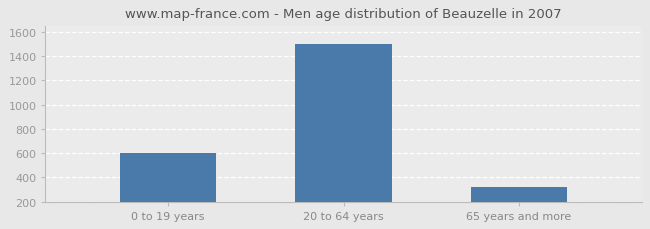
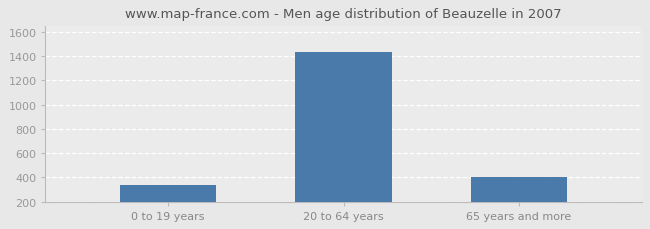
0 to 19 years: 600 -> 340
20 to 64 years: 1500 -> 1430
65 years and more: 320 -> 400
